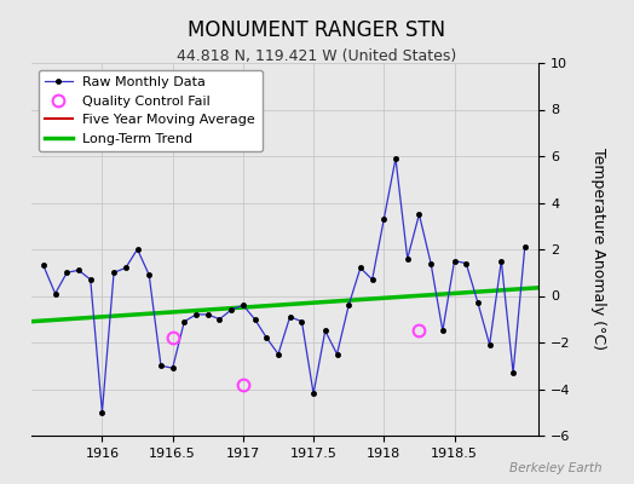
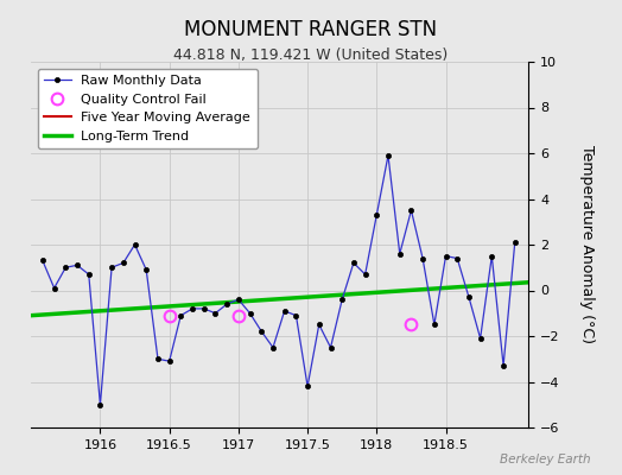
Quality Control Fail/1916.5: -1.8 -> -1.1
Quality Control Fail/1917: -3.8 -> -1.1
